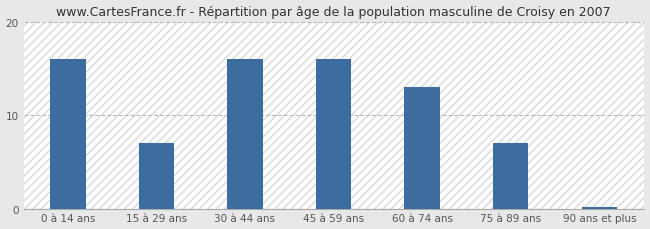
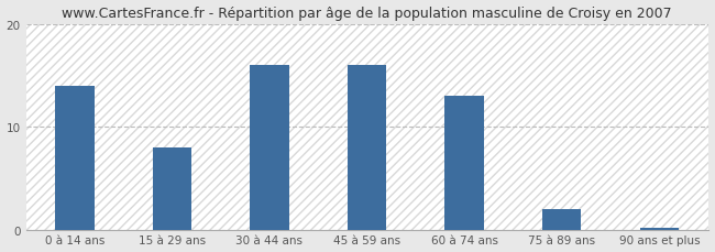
0 à 14 ans: 16.0 -> 14.0
15 à 29 ans: 7.0 -> 8.0
75 à 89 ans: 7.0 -> 2.0
